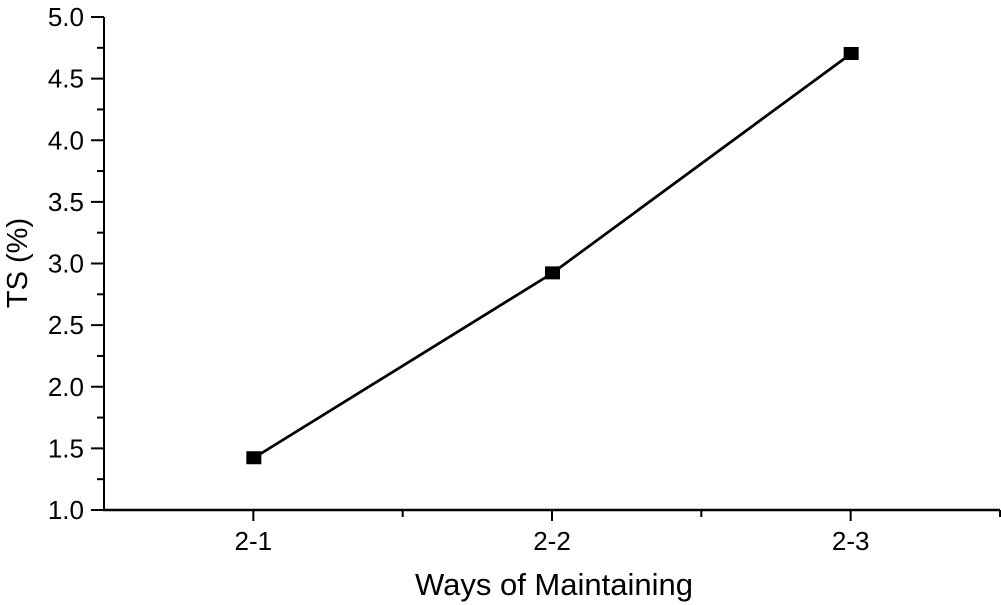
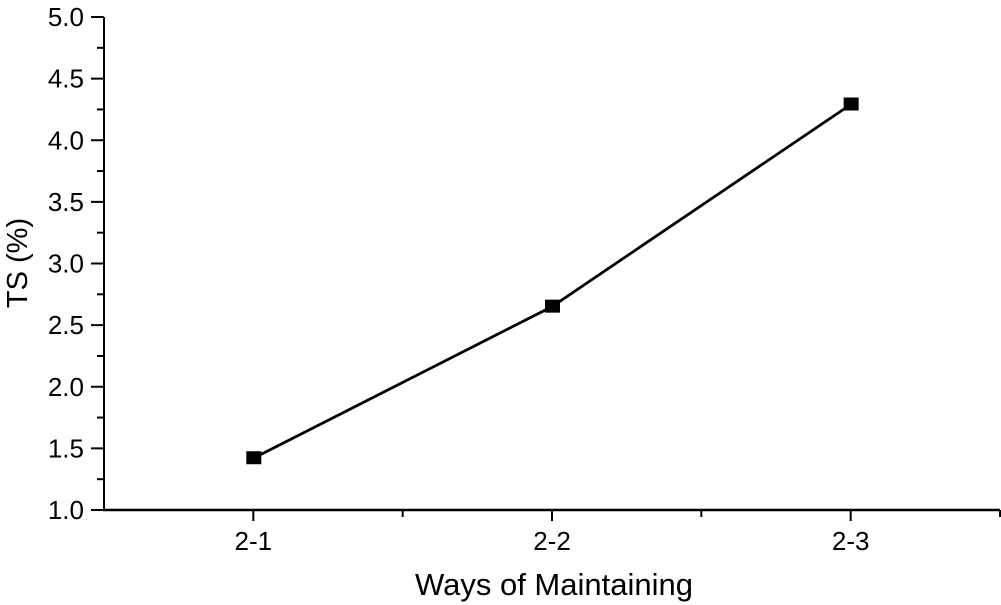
2-2: 2.92 -> 2.65
2-3: 4.70 -> 4.29
